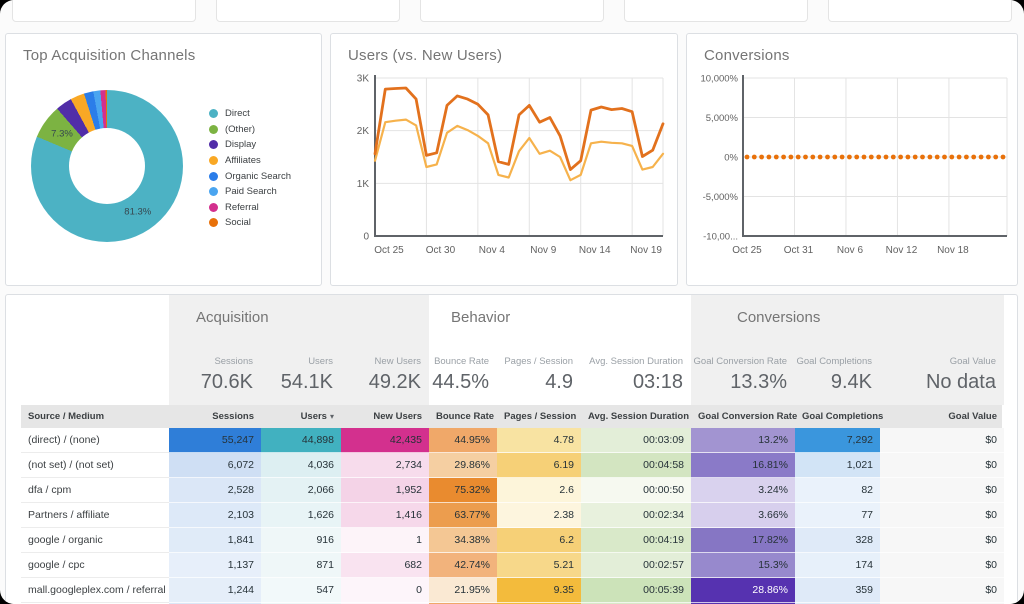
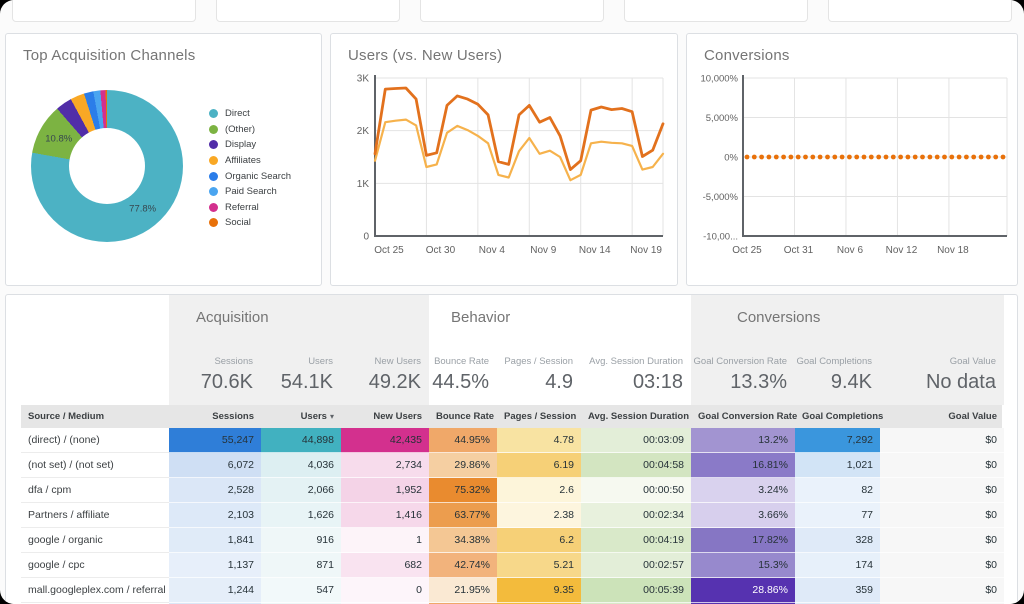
Top Acquisition Channels/Direct: 81.3% -> 77.8%
Top Acquisition Channels/(Other): 7.3% -> 10.8%
